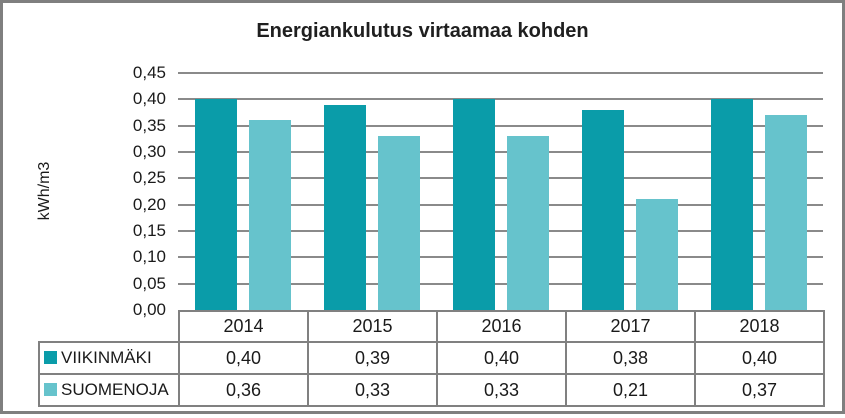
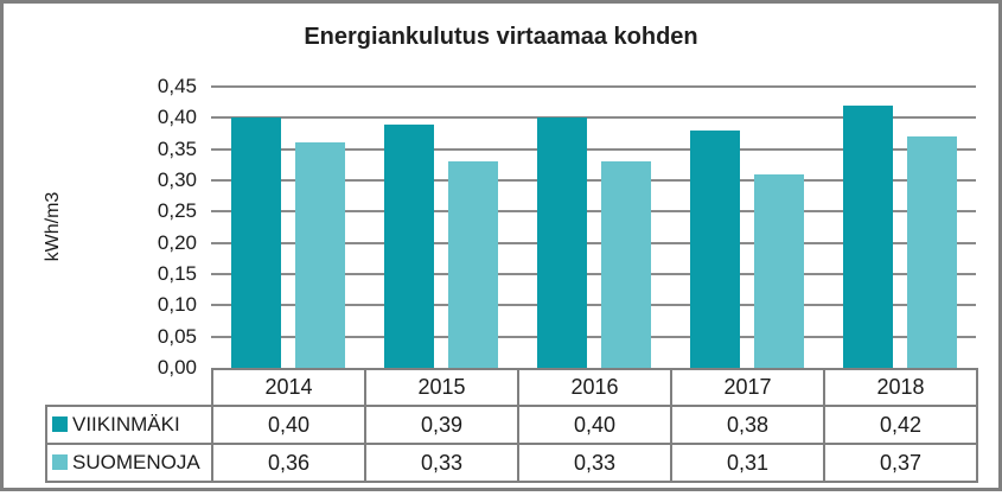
SUOMENOJA/2017: 0,21 -> 0,31
VIIKINMÄKI/2018: 0,40 -> 0,42
